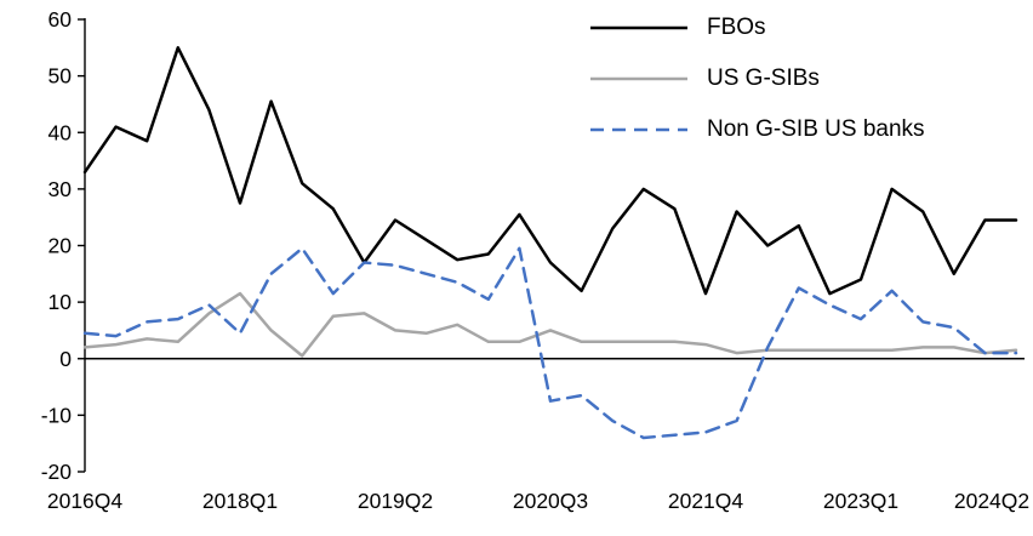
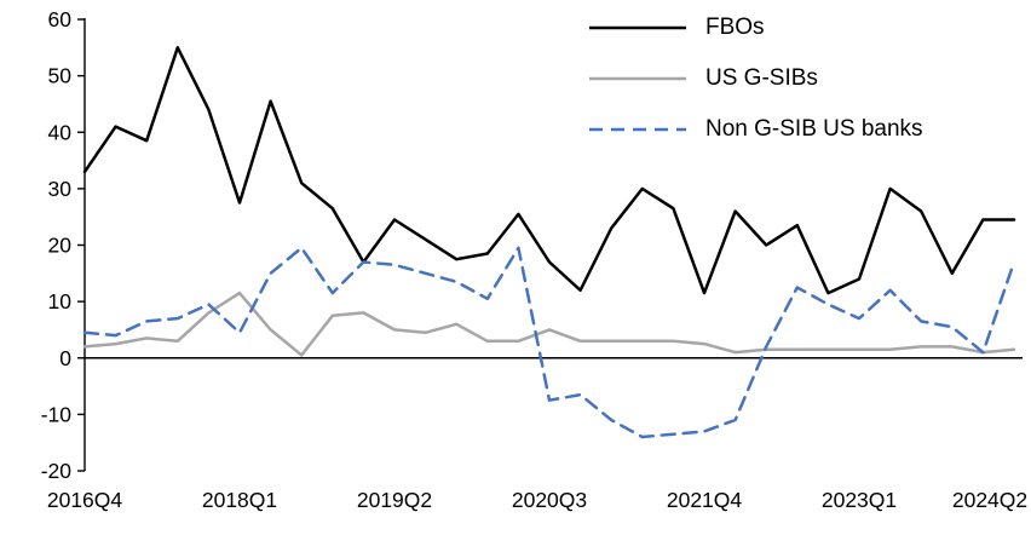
Non G-SIB US banks/2024Q2: 1 -> 17
